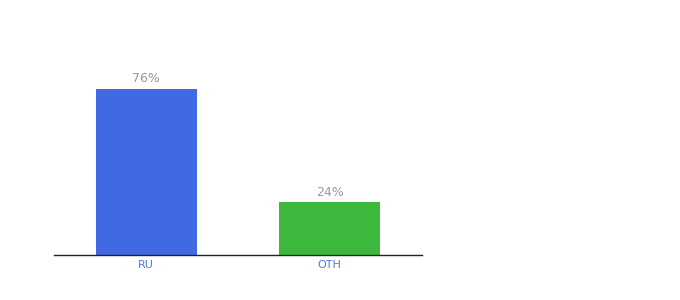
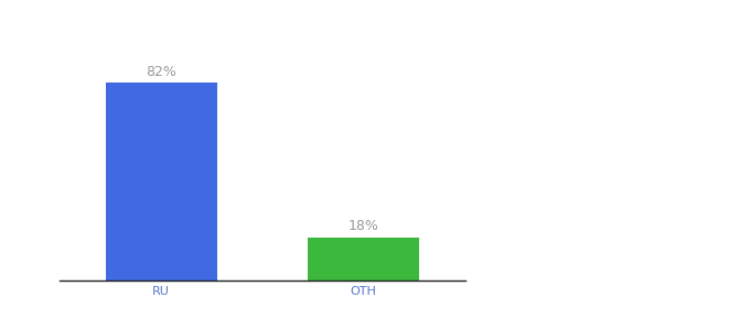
RU: 76% -> 82%
OTH: 24% -> 18%
